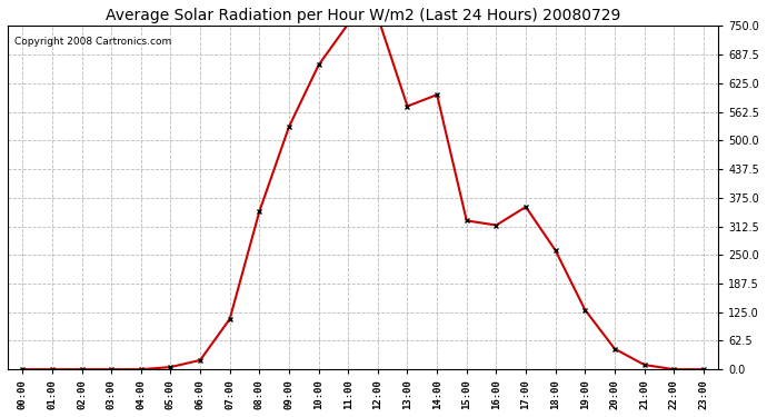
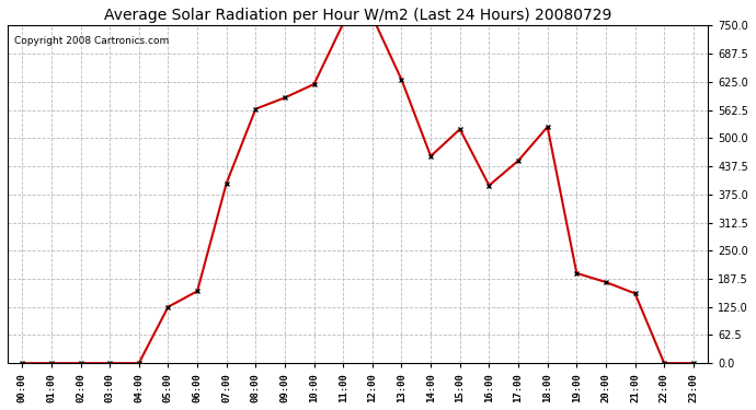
05:00: 5 -> 125
06:00: 20 -> 160
07:00: 110 -> 400
08:00: 345 -> 565
09:00: 530 -> 590
10:00: 665 -> 620
13:00: 575 -> 630
14:00: 600 -> 460
15:00: 325 -> 520
16:00: 315 -> 395
17:00: 355 -> 450
18:00: 260 -> 525
19:00: 130 -> 200
20:00: 45 -> 180
21:00: 10 -> 155
